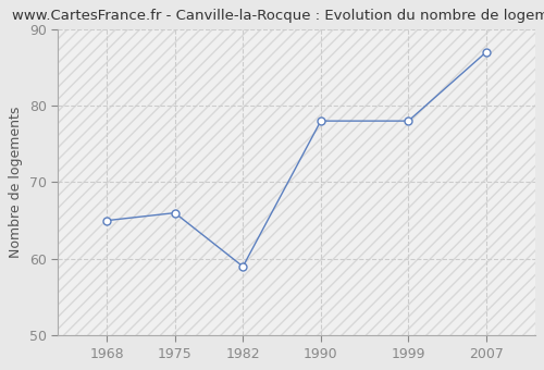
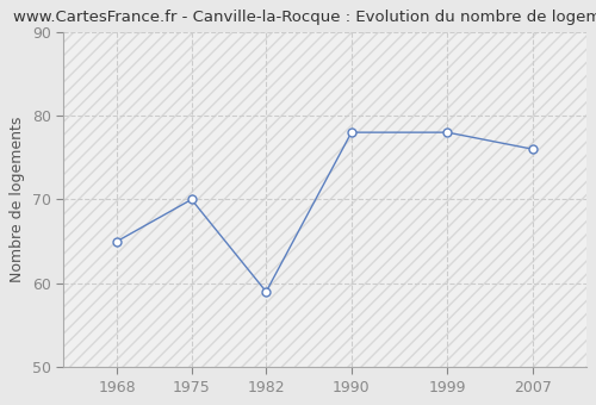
1975: 66 -> 70
2007: 87 -> 76
